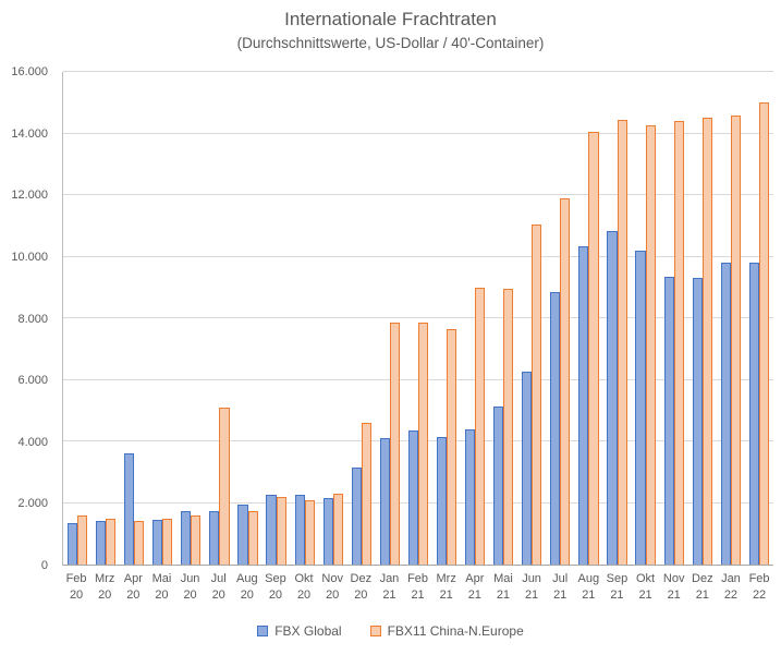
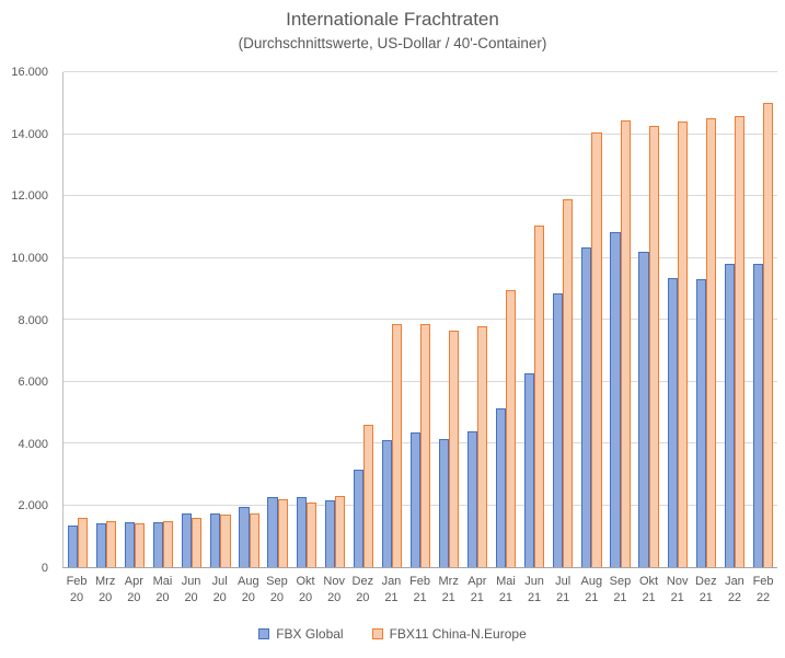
FBX Global/Apr 20: 3600 -> 1400
FBX11 China-N.Europe/Jul 20: 5100 -> 1700
FBX11 China-N.Europe/Apr 21: 9000 -> 7800
